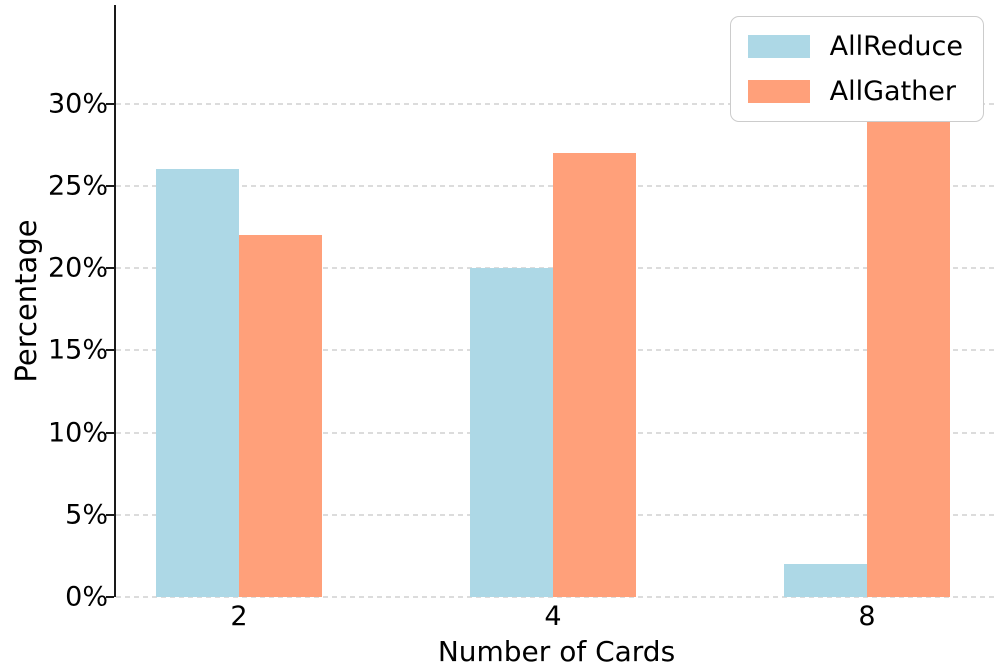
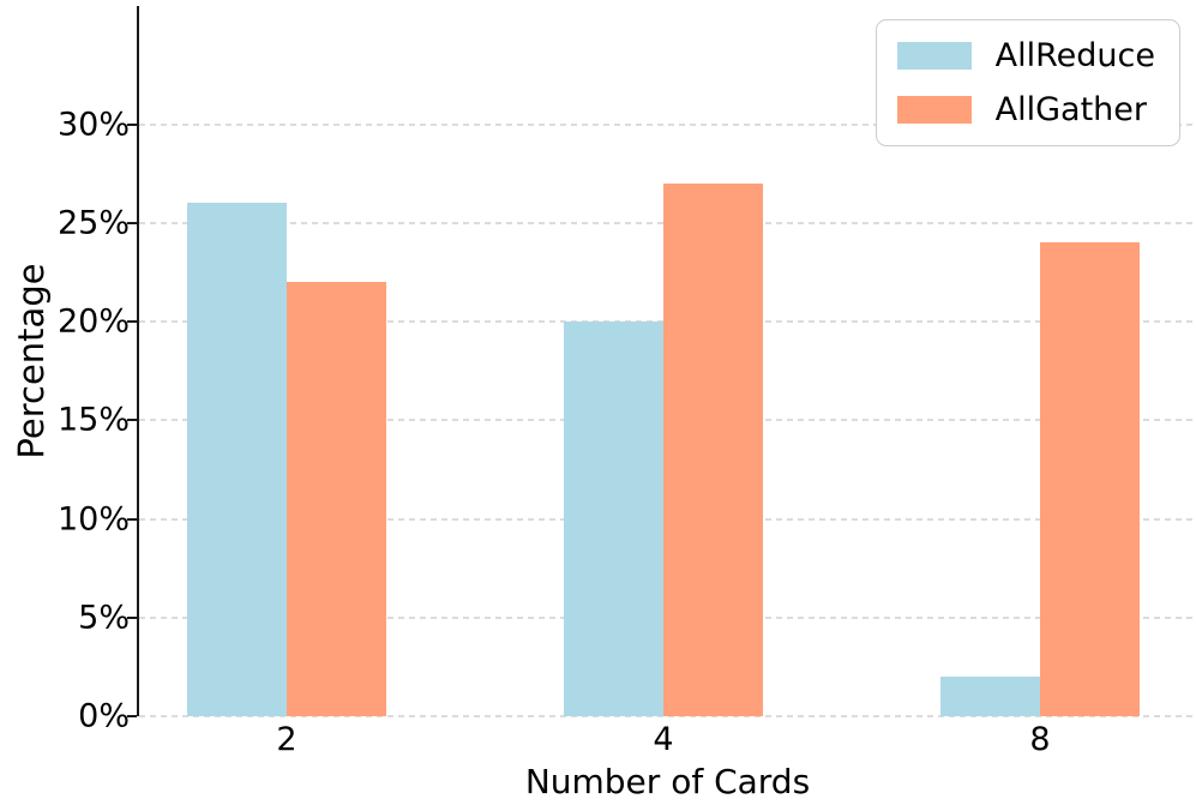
AllGather/8: 31% -> 24%
